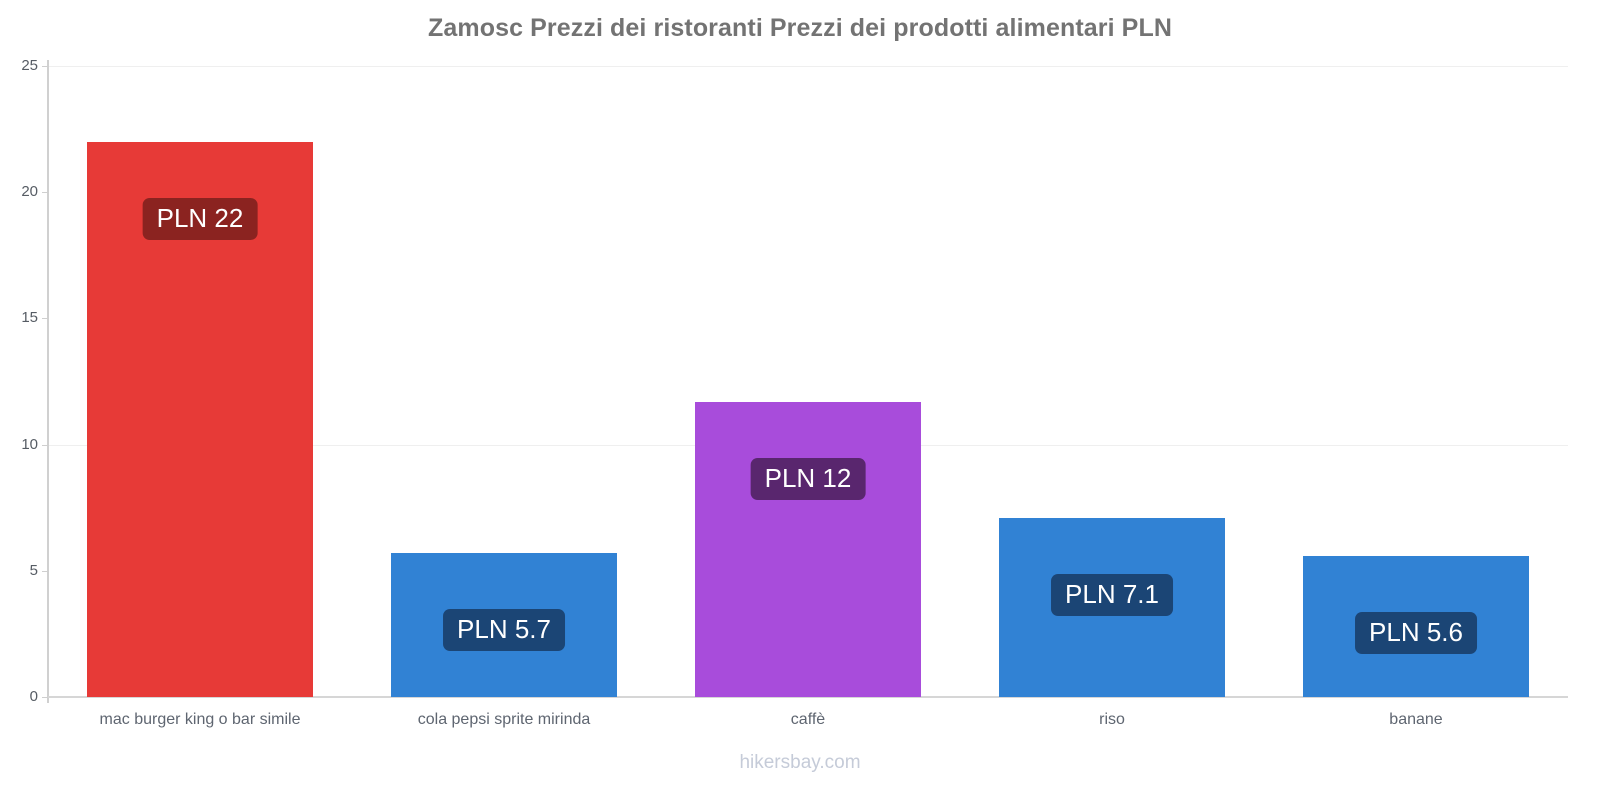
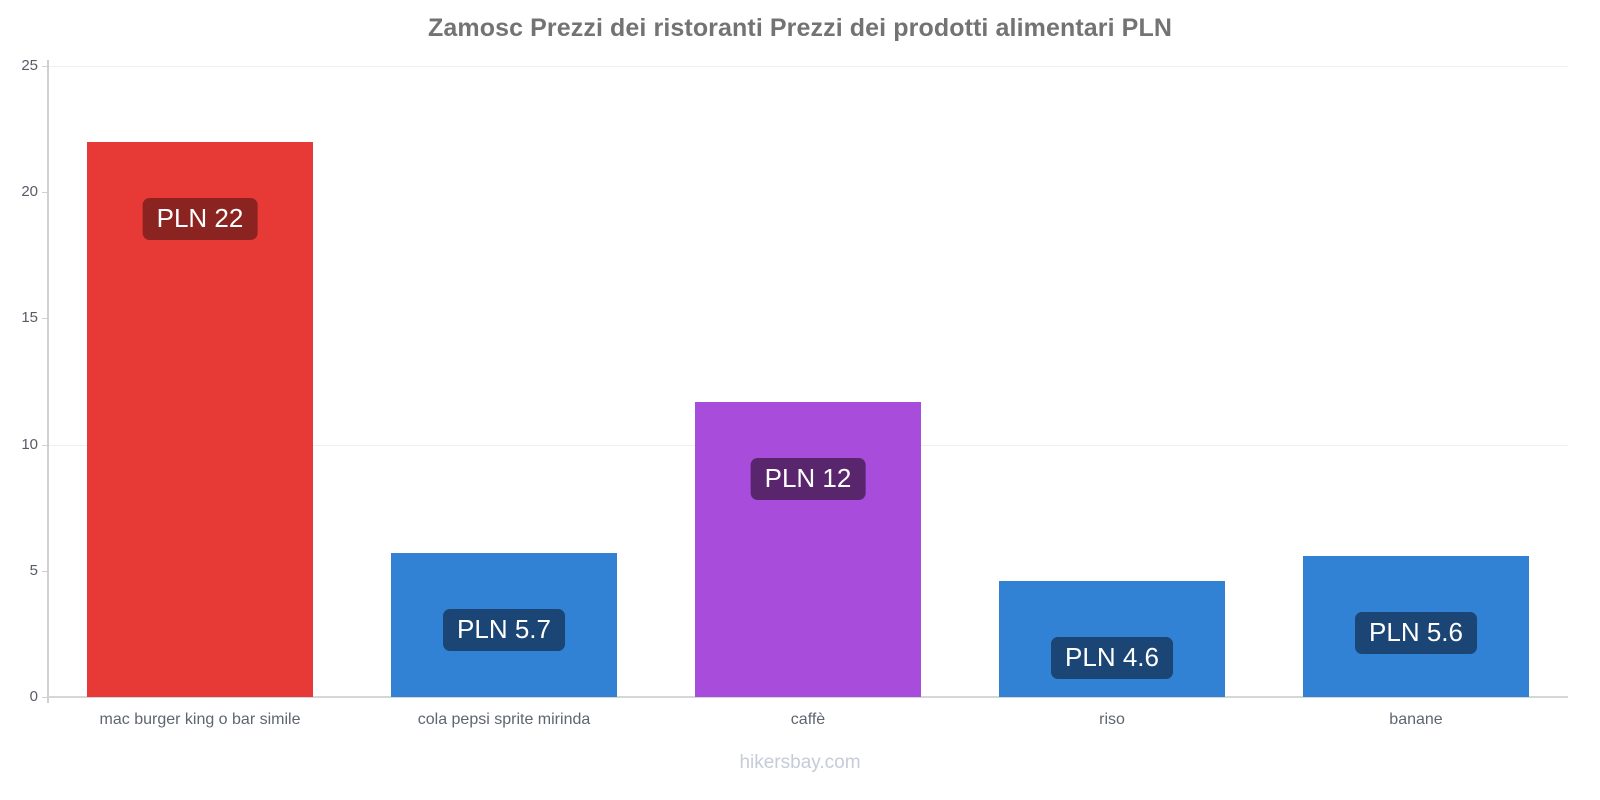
riso: 7.1 -> 4.6
